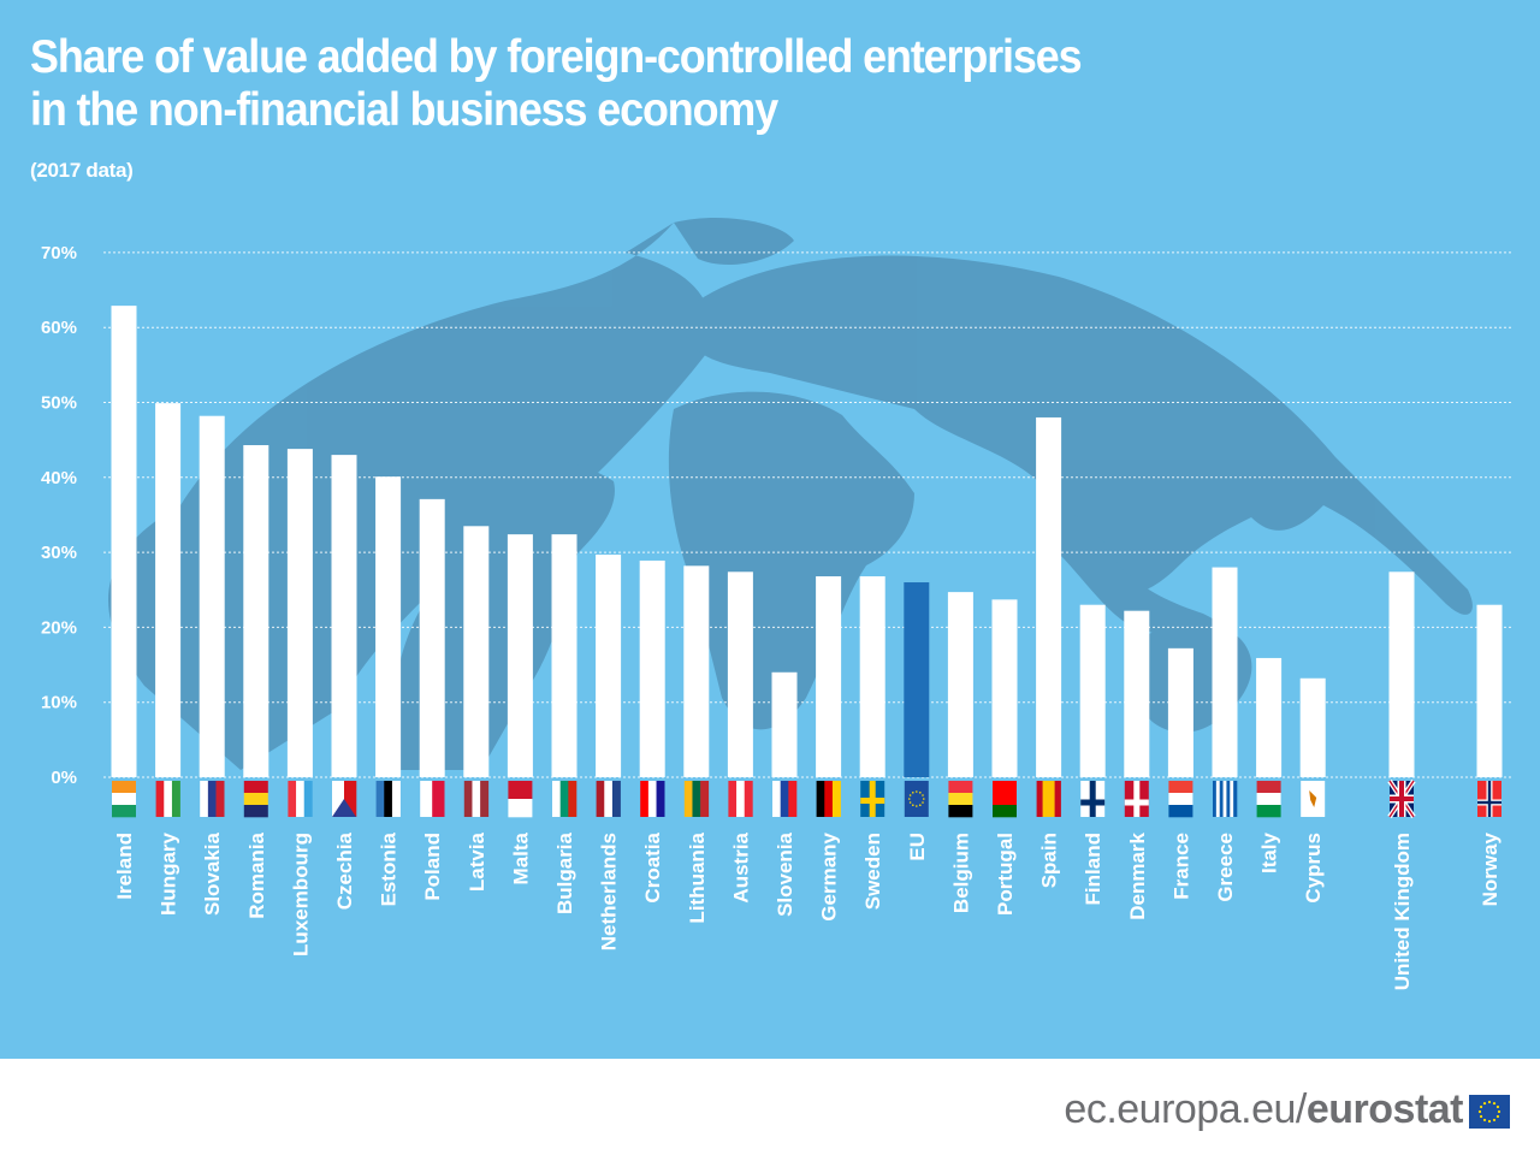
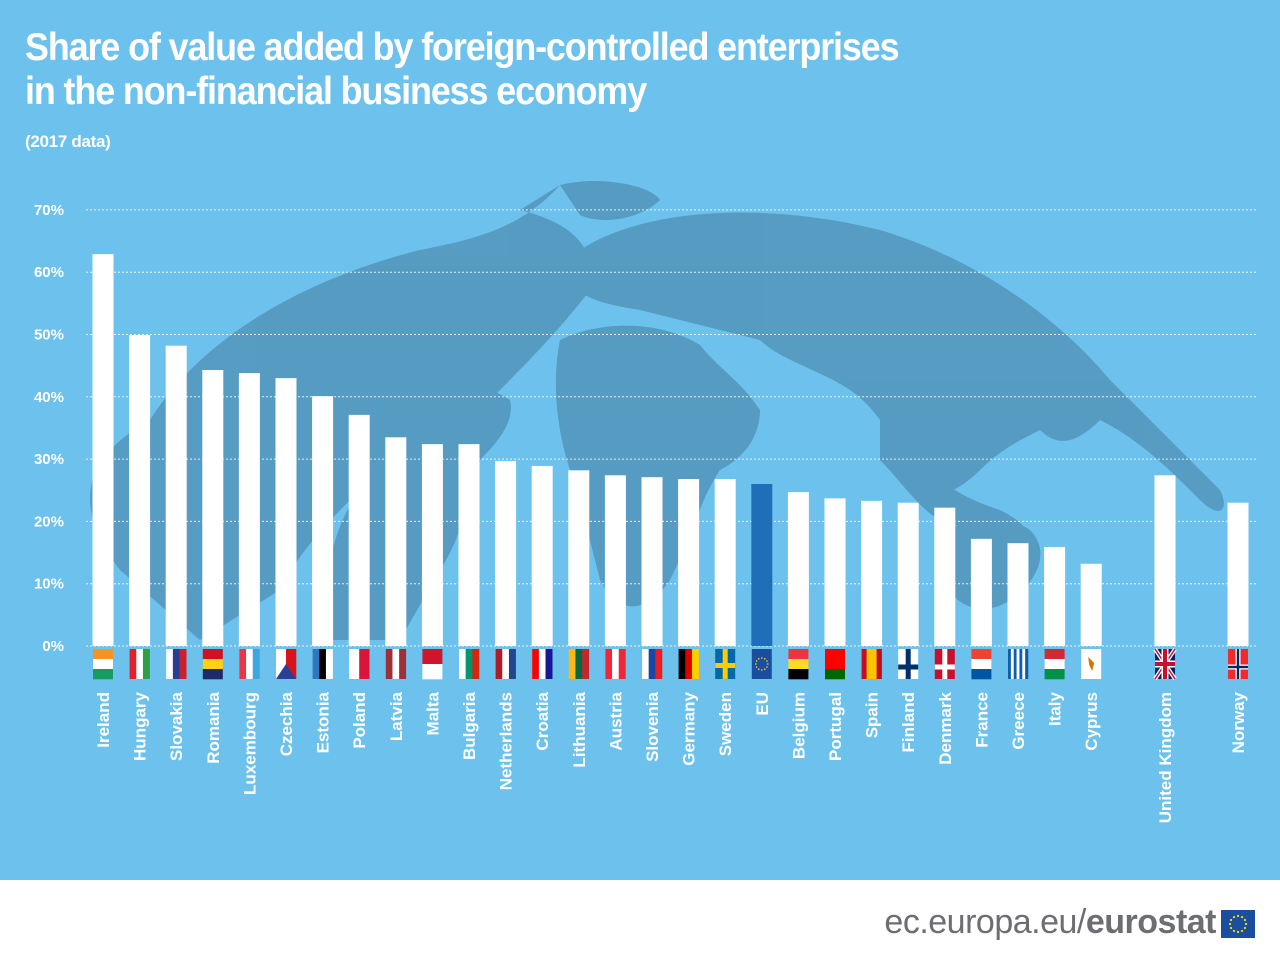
Slovenia: 14% -> 27%
Spain: 48% -> 23%
Greece: 28% -> 16%
